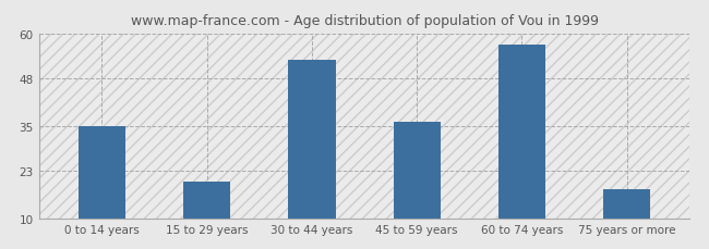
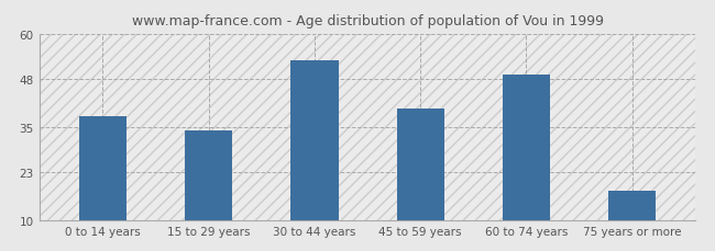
0 to 14 years: 35 -> 38
15 to 29 years: 20 -> 34
45 to 59 years: 36 -> 40
60 to 74 years: 57 -> 49
